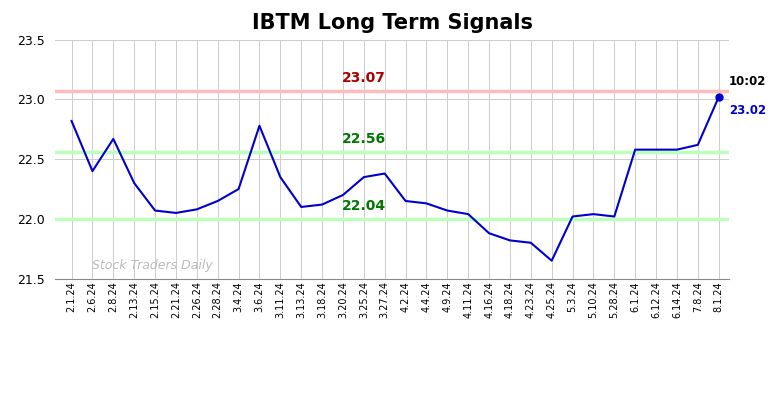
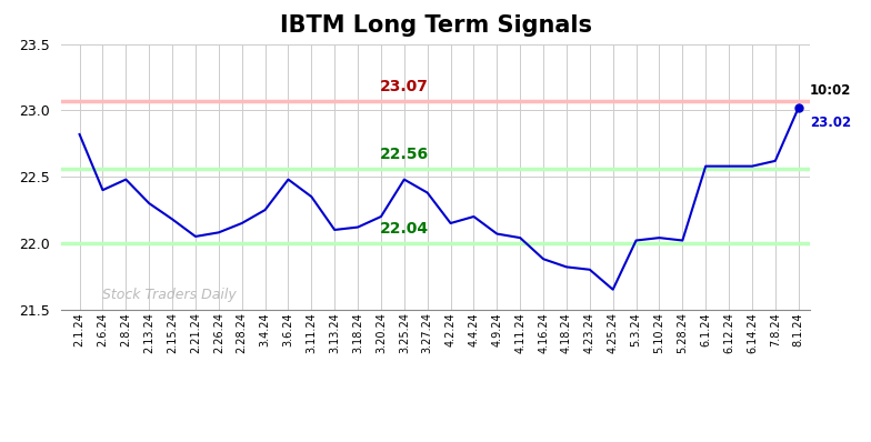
2.8.24: 22.67 -> 22.48
2.15.24: 22.07 -> 22.18
3.6.24: 22.78 -> 22.48
3.25.24: 22.35 -> 22.48
4.4.24: 22.13 -> 22.20
